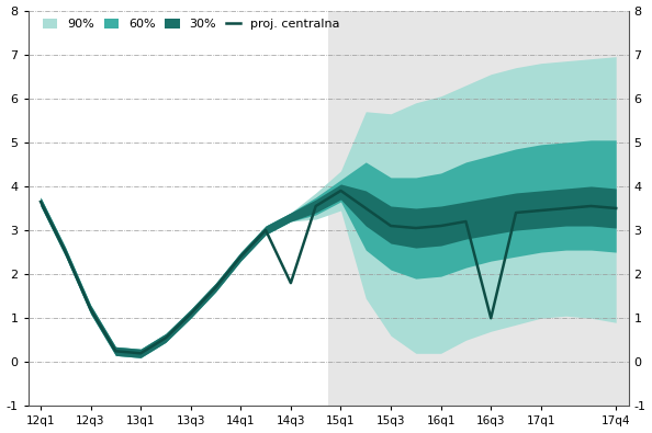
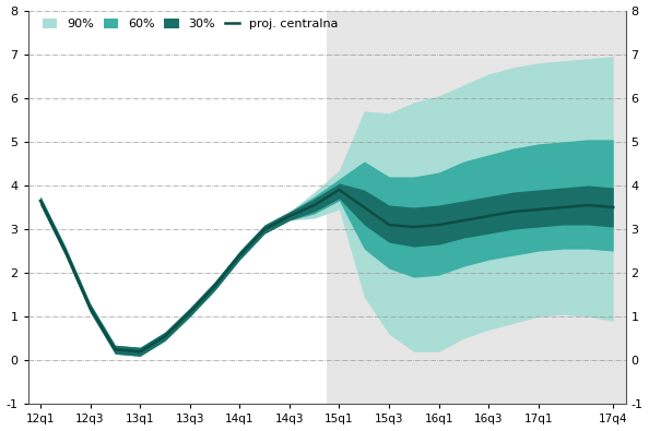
proj. centralna/14q3: 1.80 -> 3.30
proj. centralna/16q3: 1.00 -> 3.30
